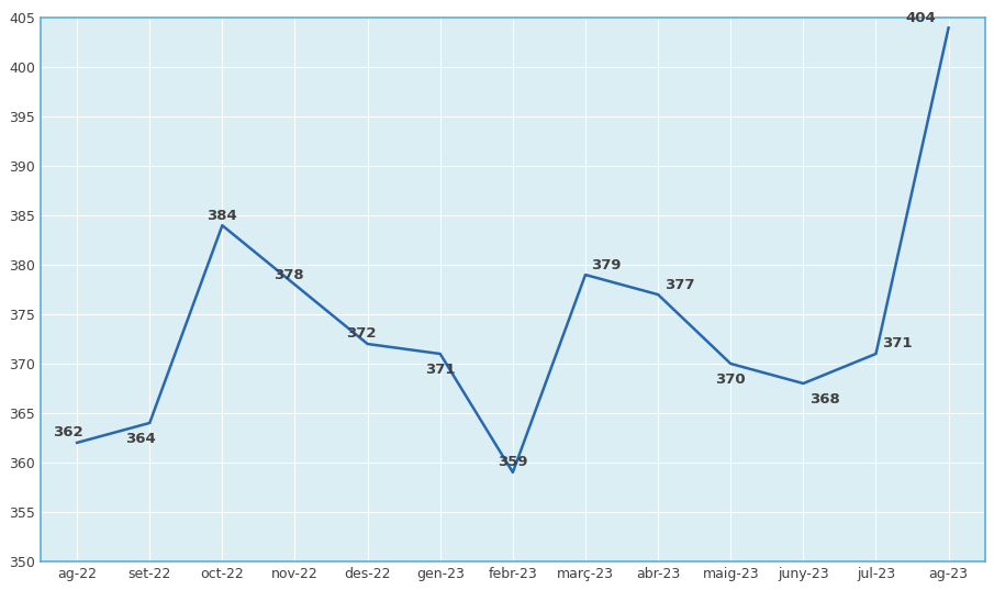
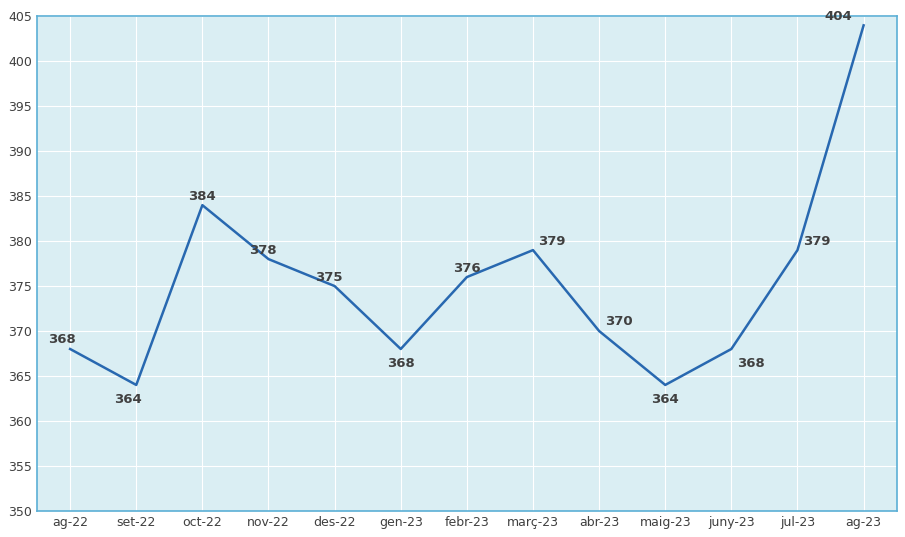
ag-22: 362 -> 368
des-22: 372 -> 375
gen-23: 371 -> 368
febr-23: 359 -> 376
abr-23: 377 -> 370
maig-23: 370 -> 364
jul-23: 371 -> 379
